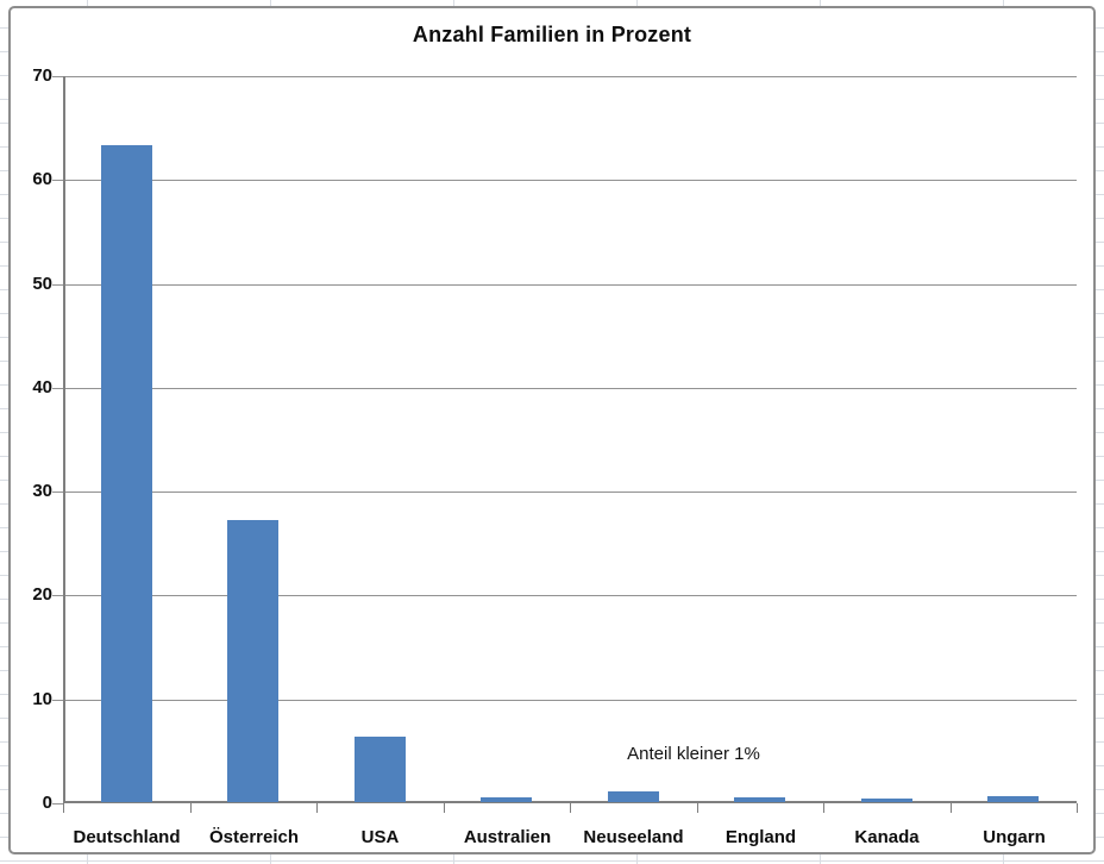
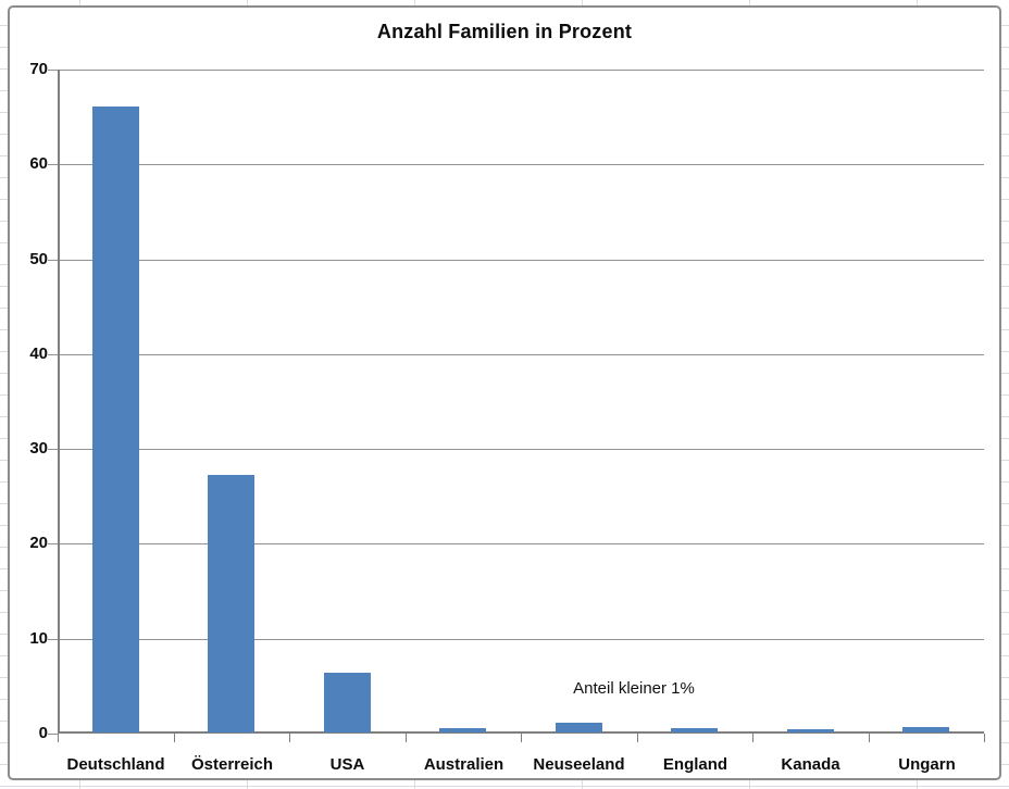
Deutschland: 63 -> 66
